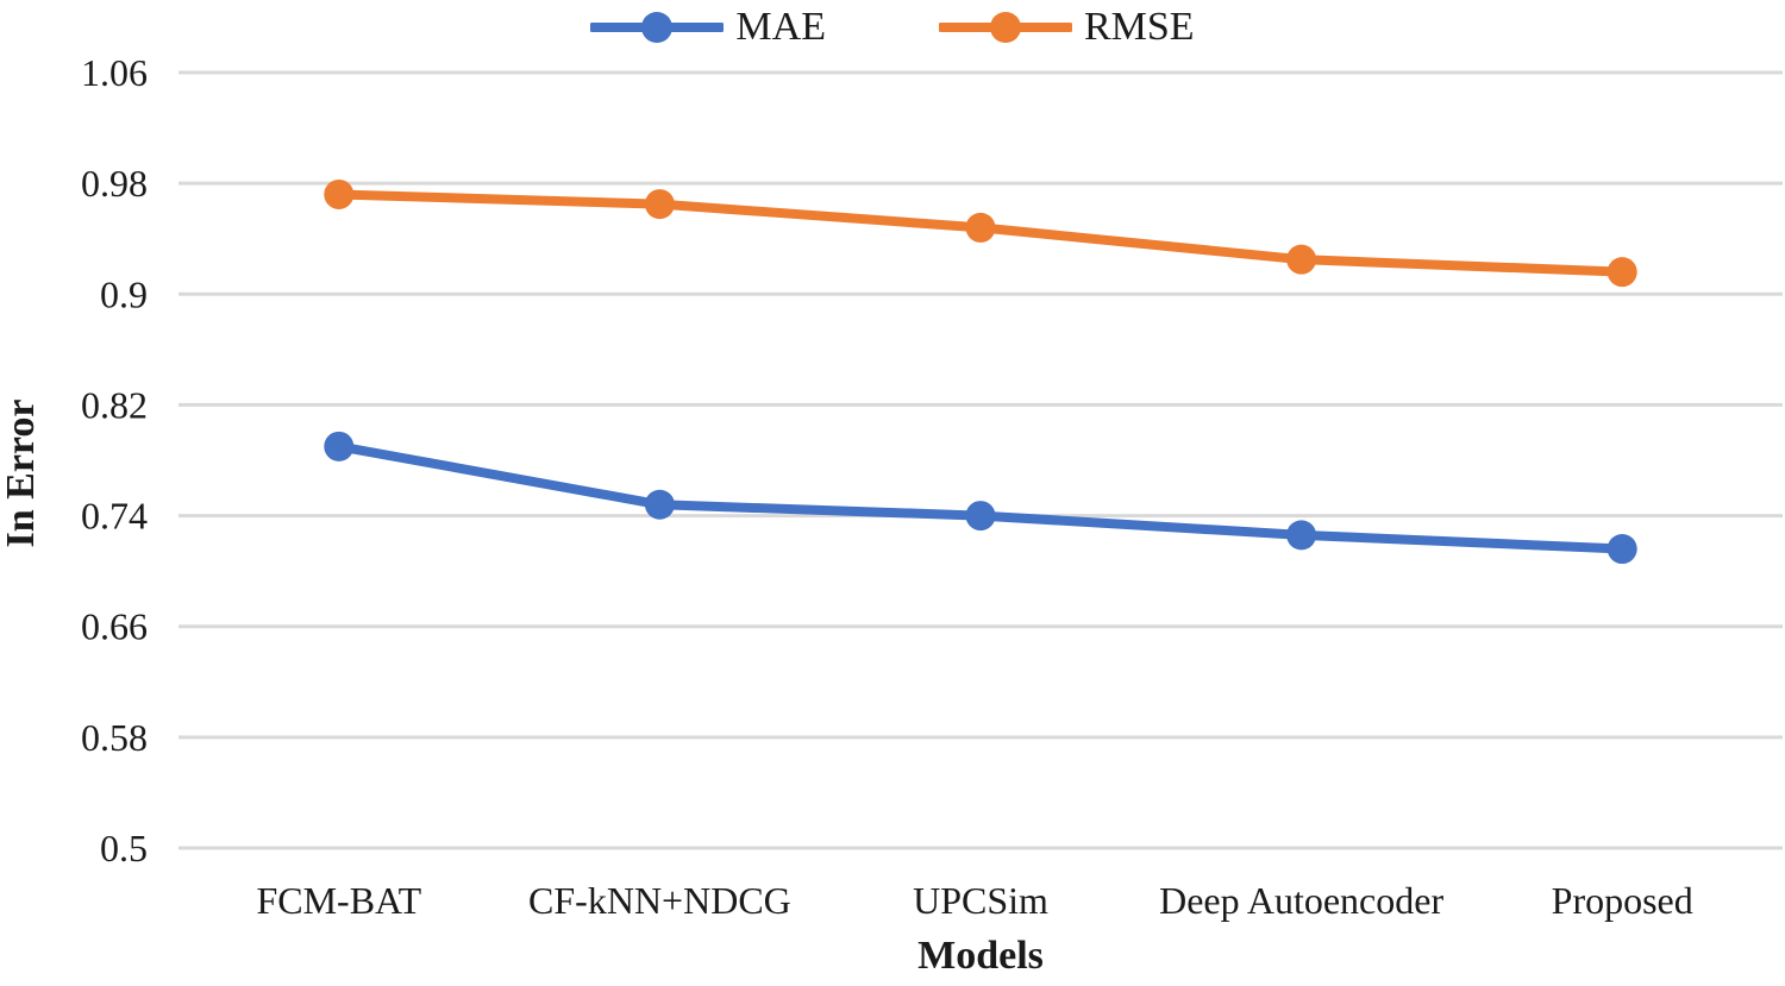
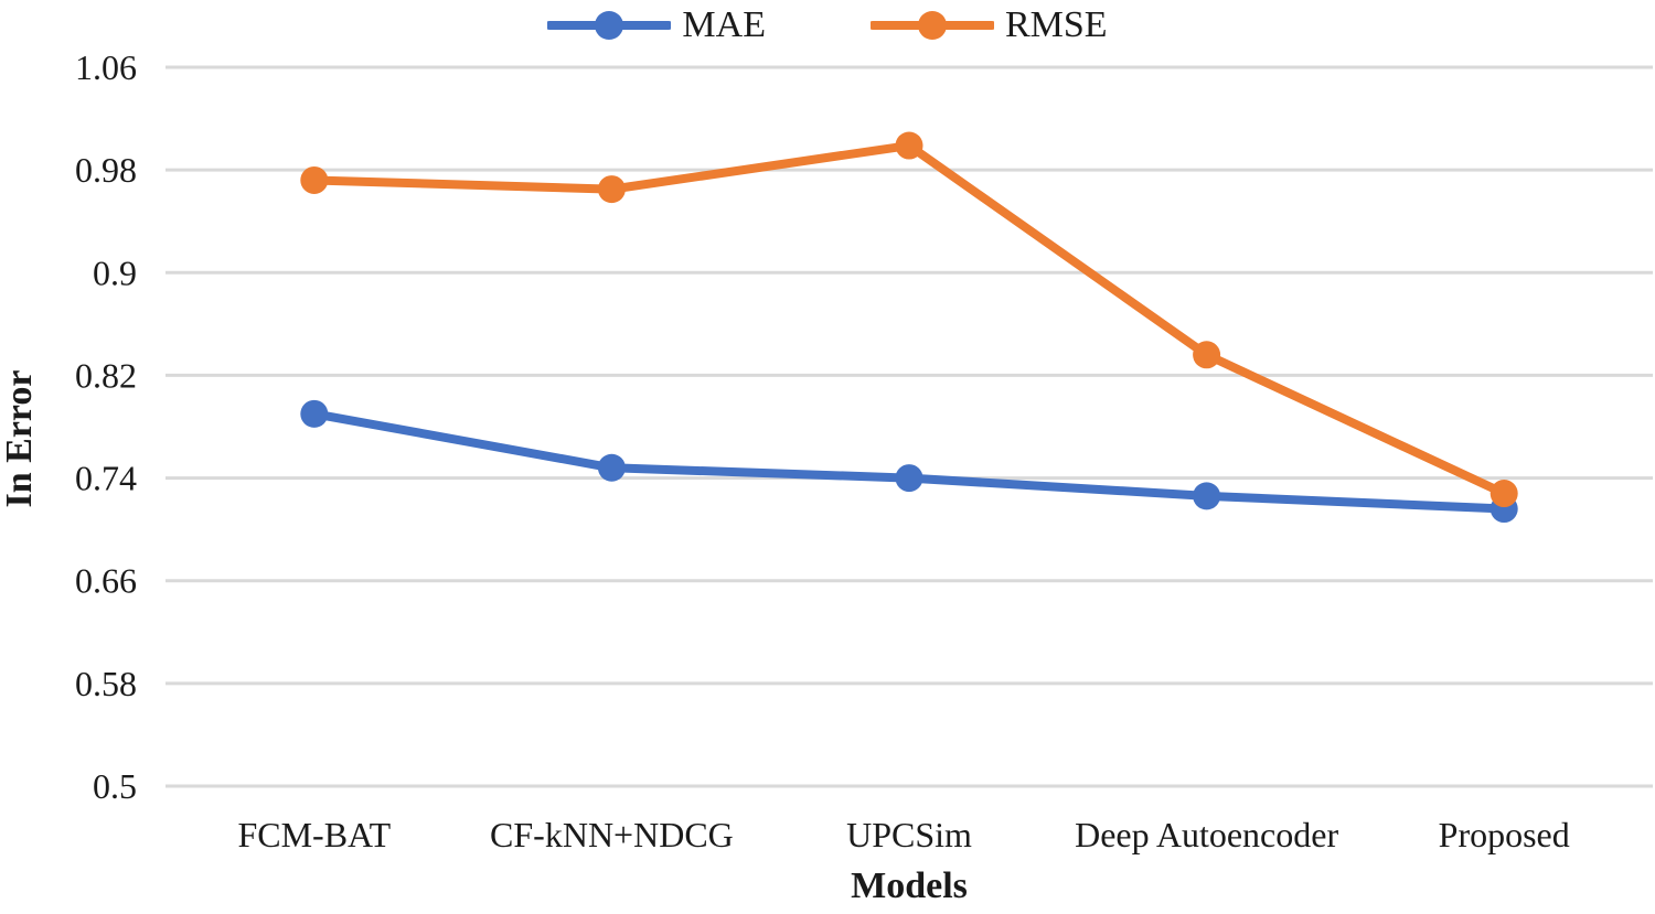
RMSE/UPCSim: 0.948 -> 0.999
RMSE/Deep Autoencoder: 0.925 -> 0.836
RMSE/Proposed: 0.916 -> 0.728
